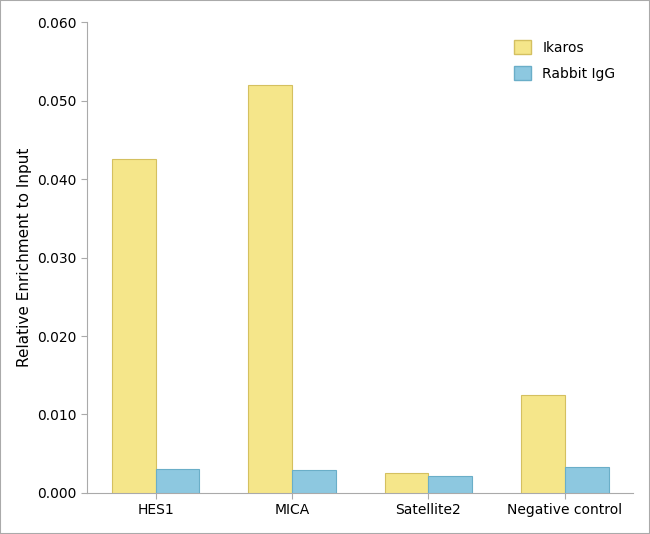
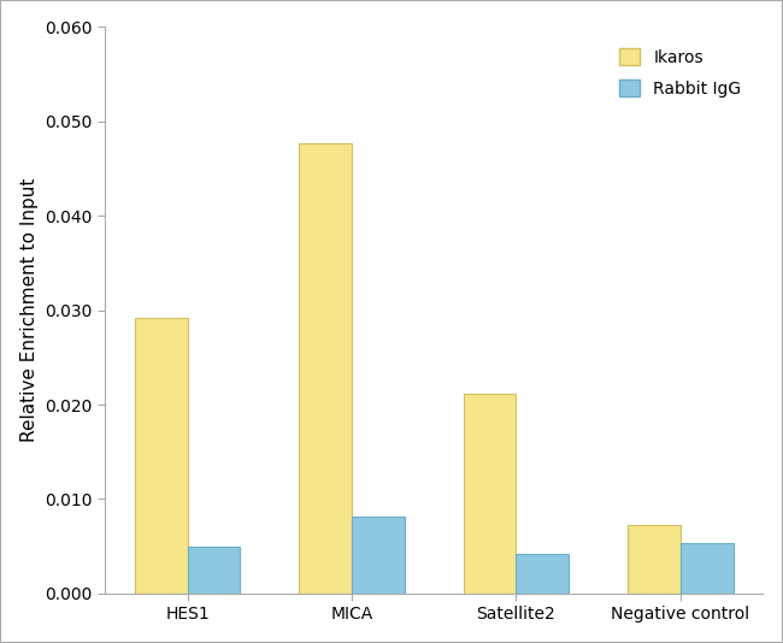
Ikaros/HES1: 0.0425 -> 0.0292
Rabbit IgG/HES1: 0.0030 -> 0.0050
Ikaros/MICA: 0.0520 -> 0.0476
Rabbit IgG/MICA: 0.0029 -> 0.0082
Ikaros/Satellite2: 0.0025 -> 0.0212
Rabbit IgG/Satellite2: 0.0021 -> 0.0042
Ikaros/Negative control: 0.0125 -> 0.0072
Rabbit IgG/Negative control: 0.0033 -> 0.0054
